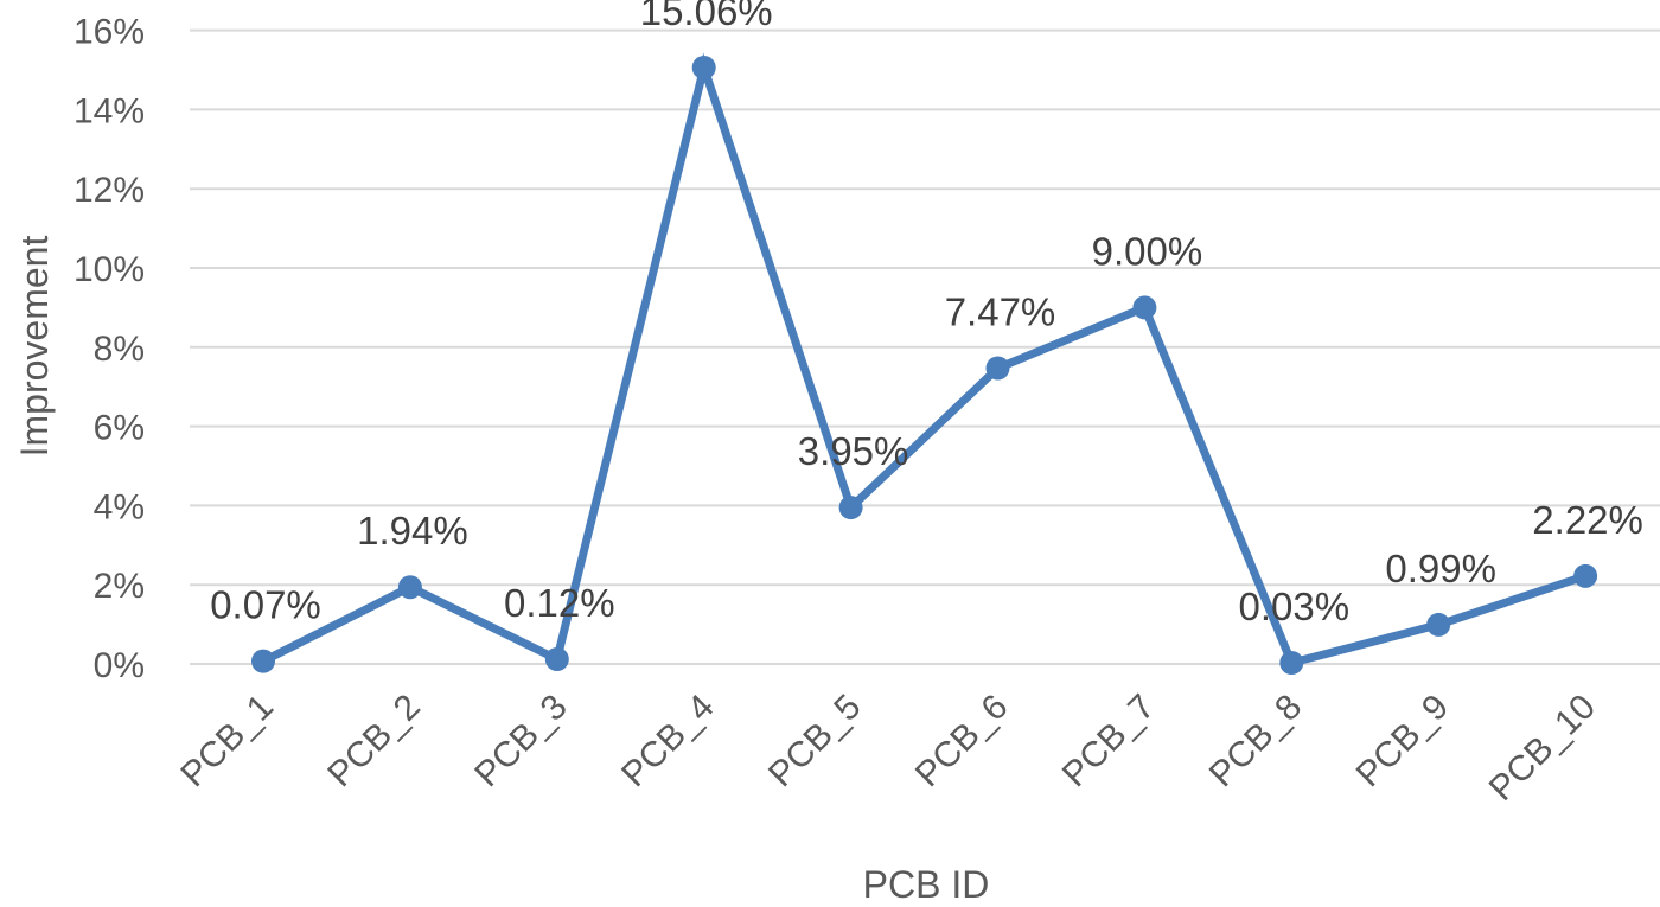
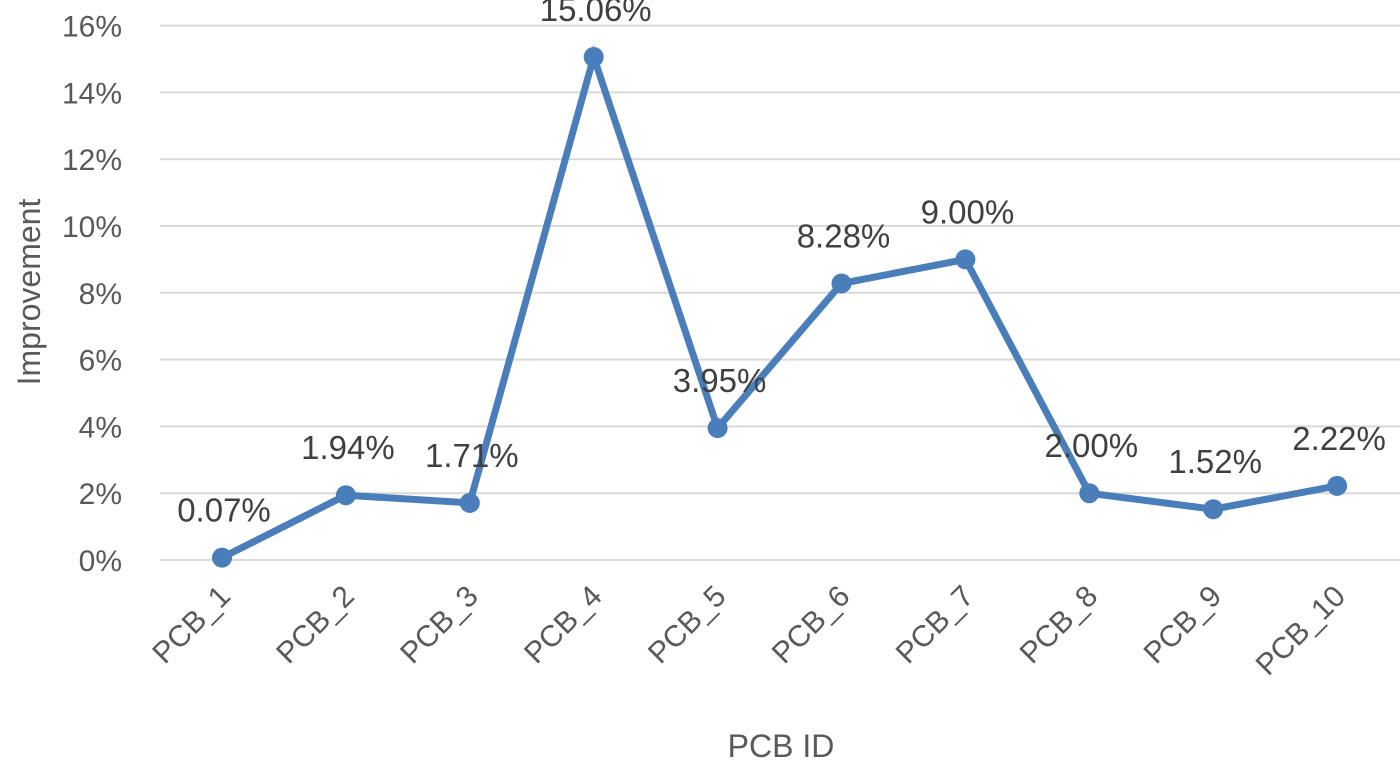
PCB_3: 0.12% -> 1.71%
PCB_6: 7.47% -> 8.28%
PCB_8: 0.03% -> 2.00%
PCB_9: 0.99% -> 1.52%
